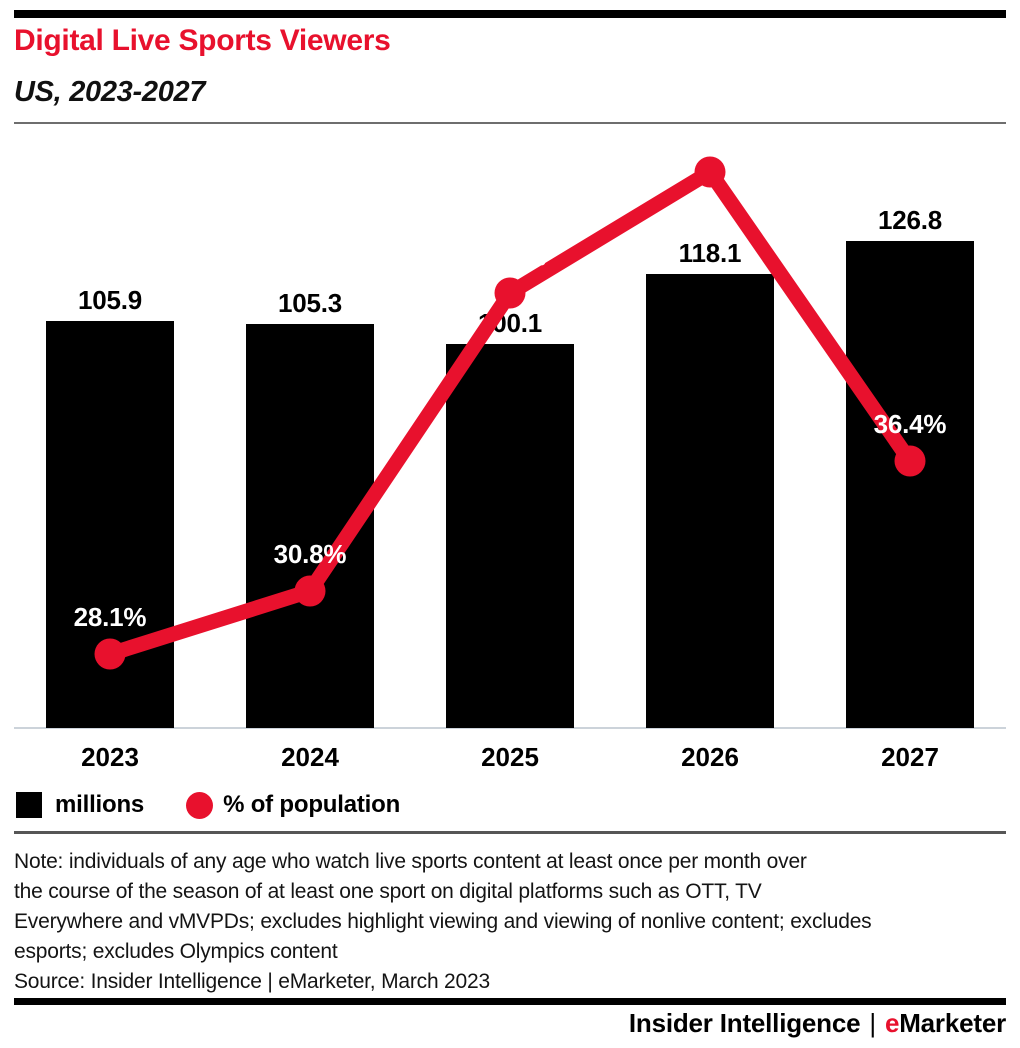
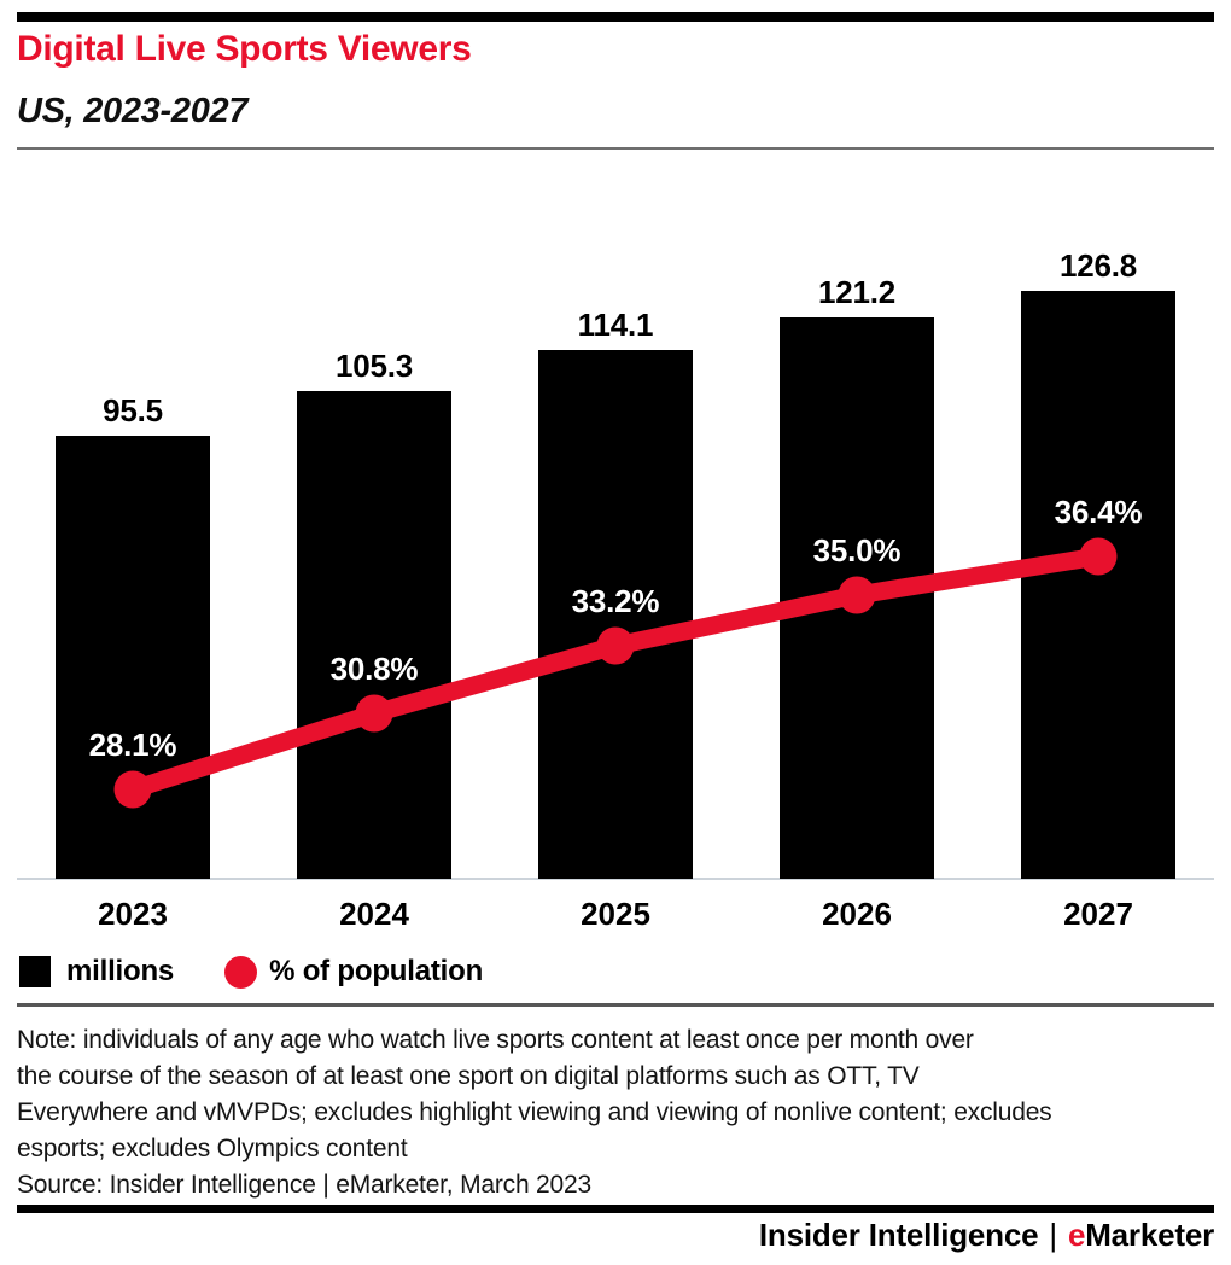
millions/2023: 105.9 -> 95.5
millions/2025: 100.1 -> 114.1
% of population/2025: 43.6% -> 33.2%
millions/2026: 118.1 -> 121.2
% of population/2026: 48.8% -> 35.0%
